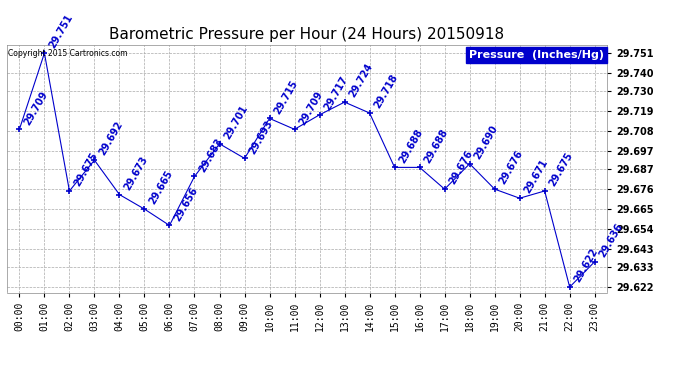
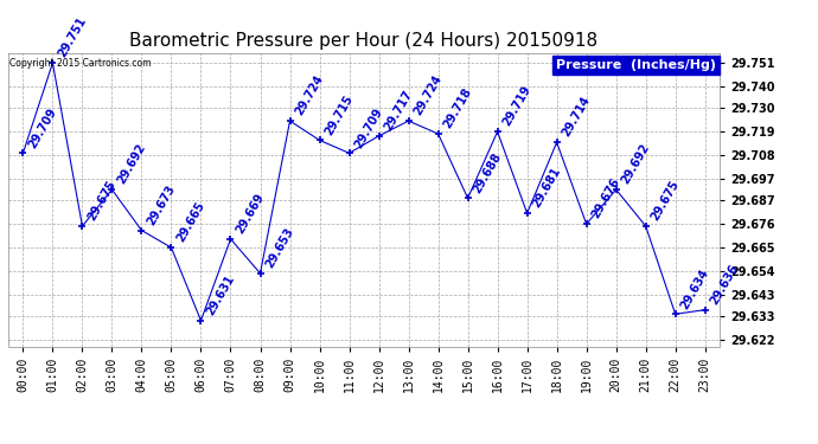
06:00: 29.656 -> 29.631
07:00: 29.683 -> 29.669
08:00: 29.701 -> 29.653
09:00: 29.693 -> 29.724
16:00: 29.688 -> 29.719
17:00: 29.676 -> 29.681
18:00: 29.690 -> 29.714
20:00: 29.671 -> 29.692
22:00: 29.622 -> 29.634
